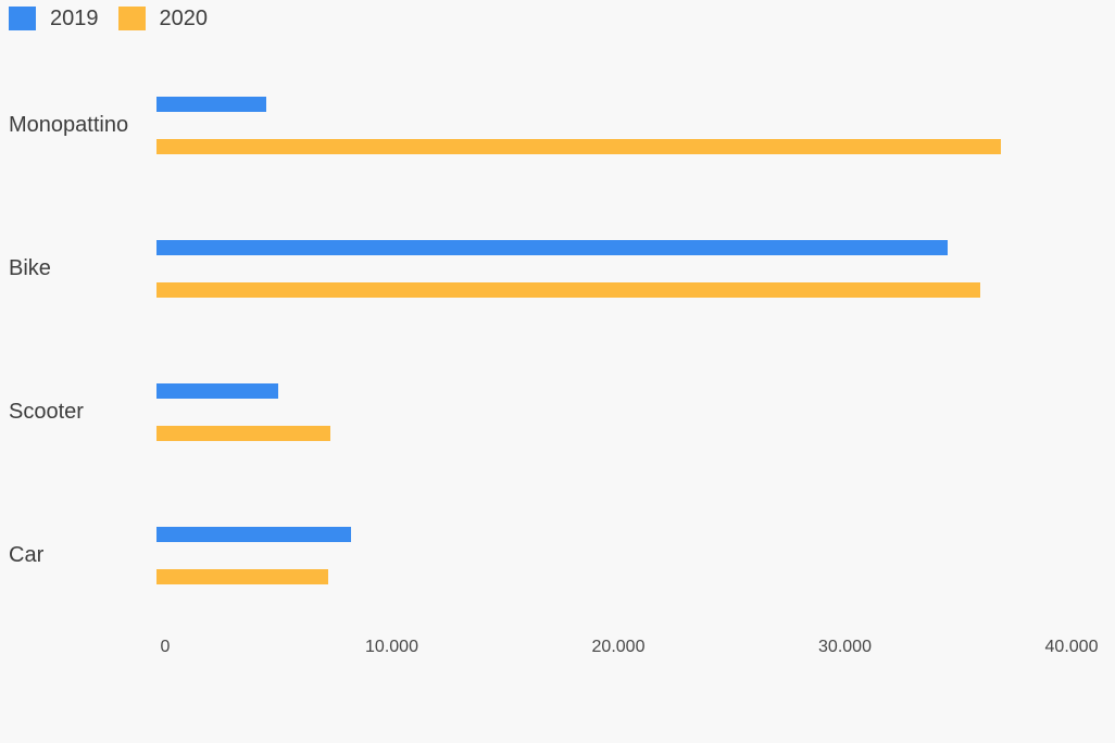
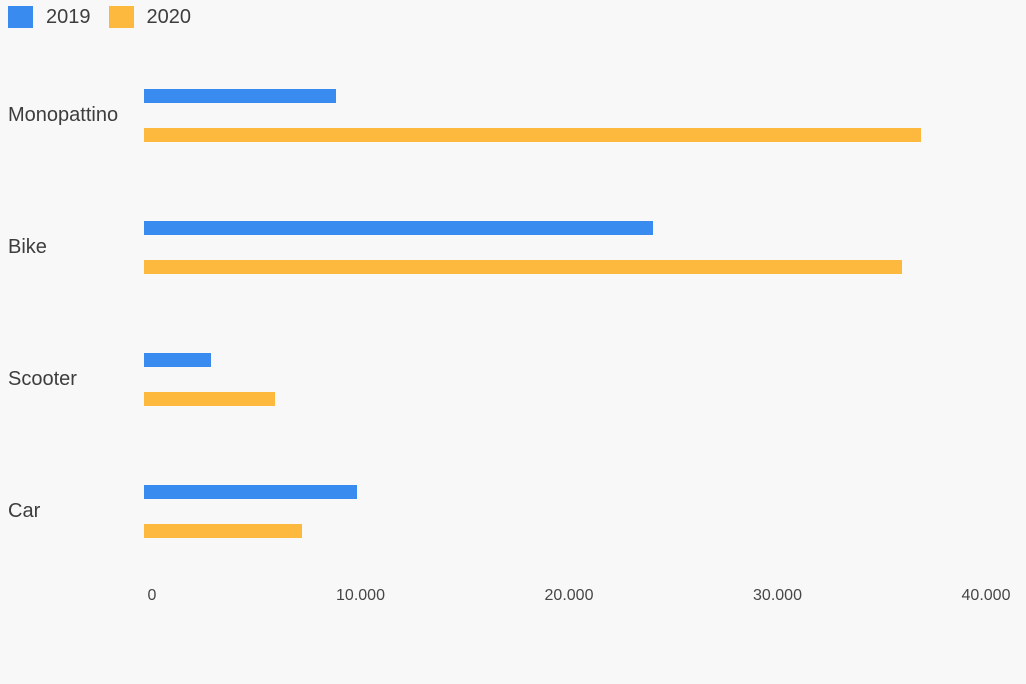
2019/Monopattino: 4800 -> 9100
2019/Bike: 34600 -> 24200
2019/Scooter: 5300 -> 3200
2020/Scooter: 7600 -> 6200
2019/Car: 8500 -> 10100
